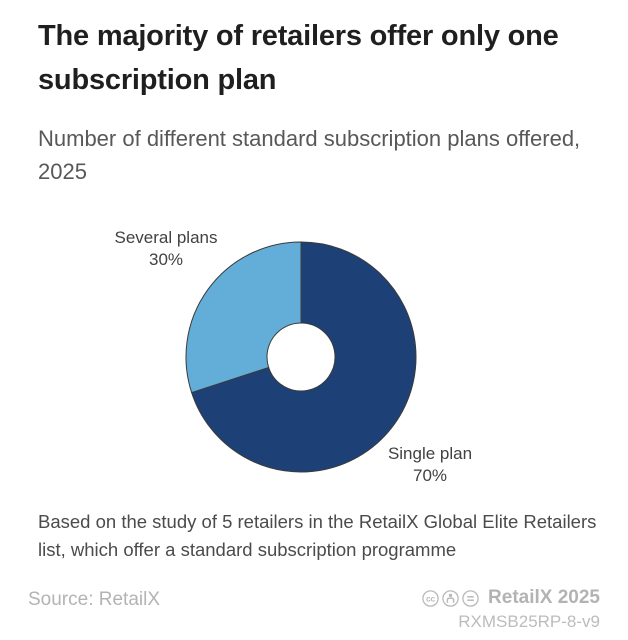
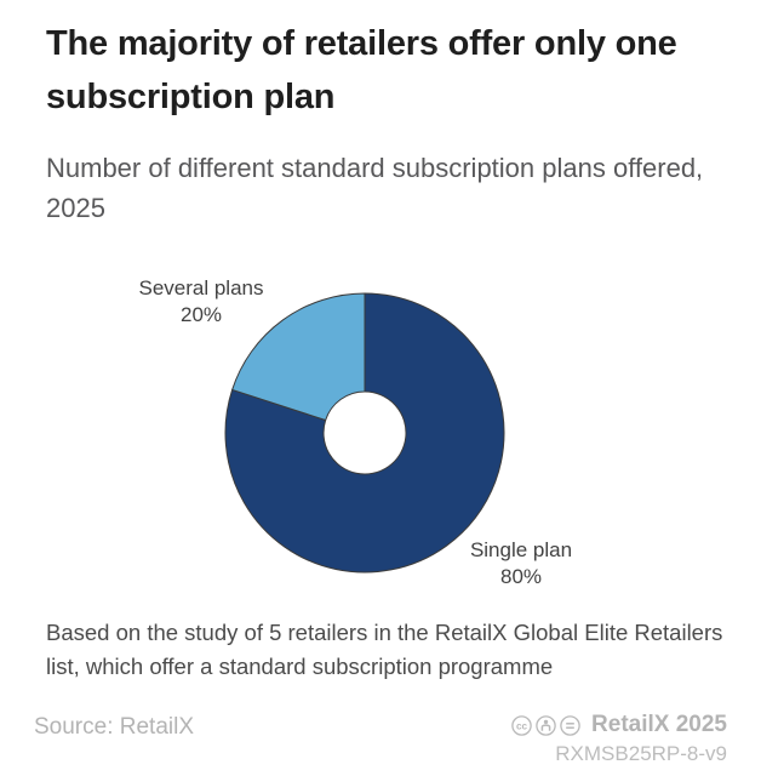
Single plan: 70% -> 80%
Several plans: 30% -> 20%
